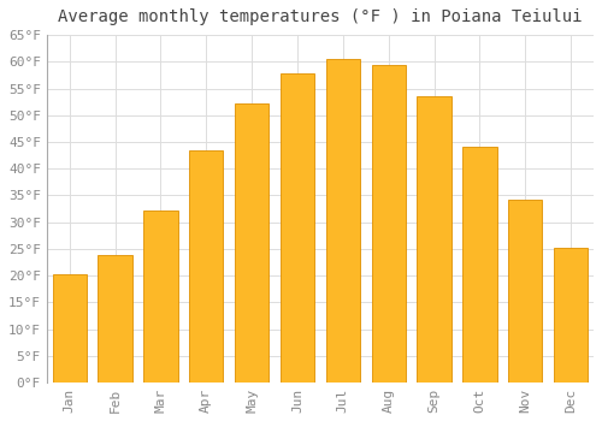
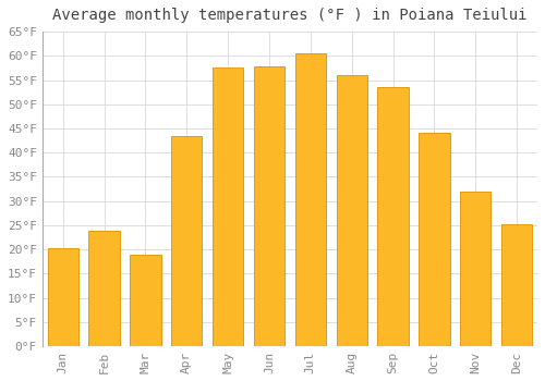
Mar: 32.2°F -> 19.0°F
May: 52.3°F -> 57.5°F
Aug: 59.5°F -> 56.0°F
Nov: 34.3°F -> 32.0°F
